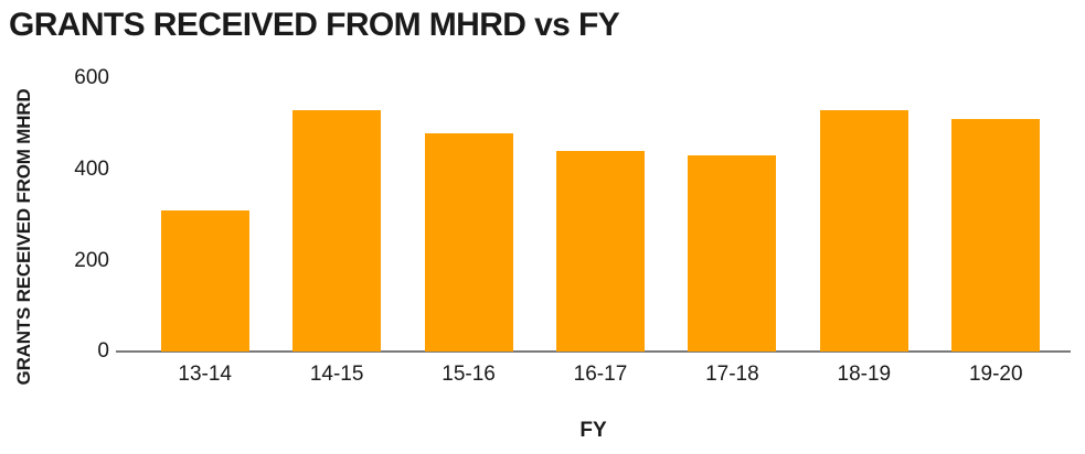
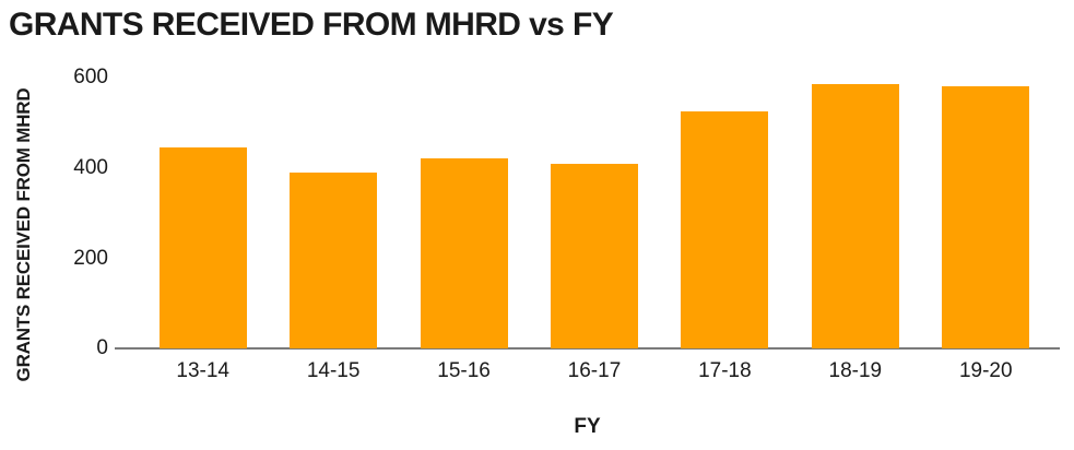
13-14: 310 -> 440
14-15: 530 -> 390
15-16: 480 -> 420
16-17: 440 -> 410
17-18: 430 -> 520
18-19: 530 -> 580
19-20: 510 -> 580
